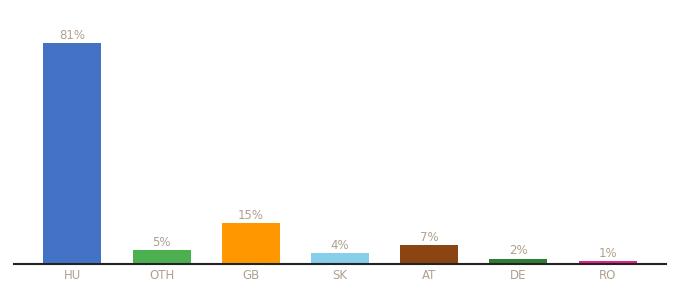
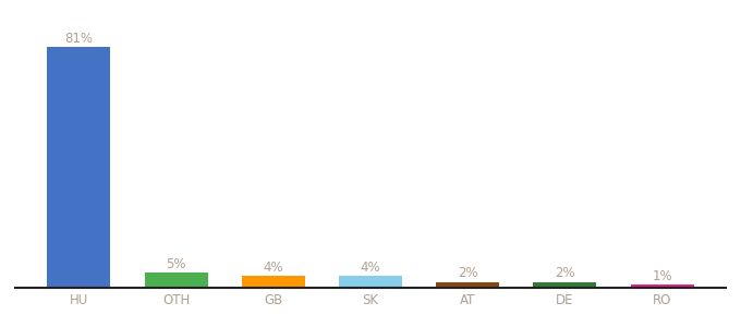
GB: 15% -> 4%
AT: 7% -> 2%
